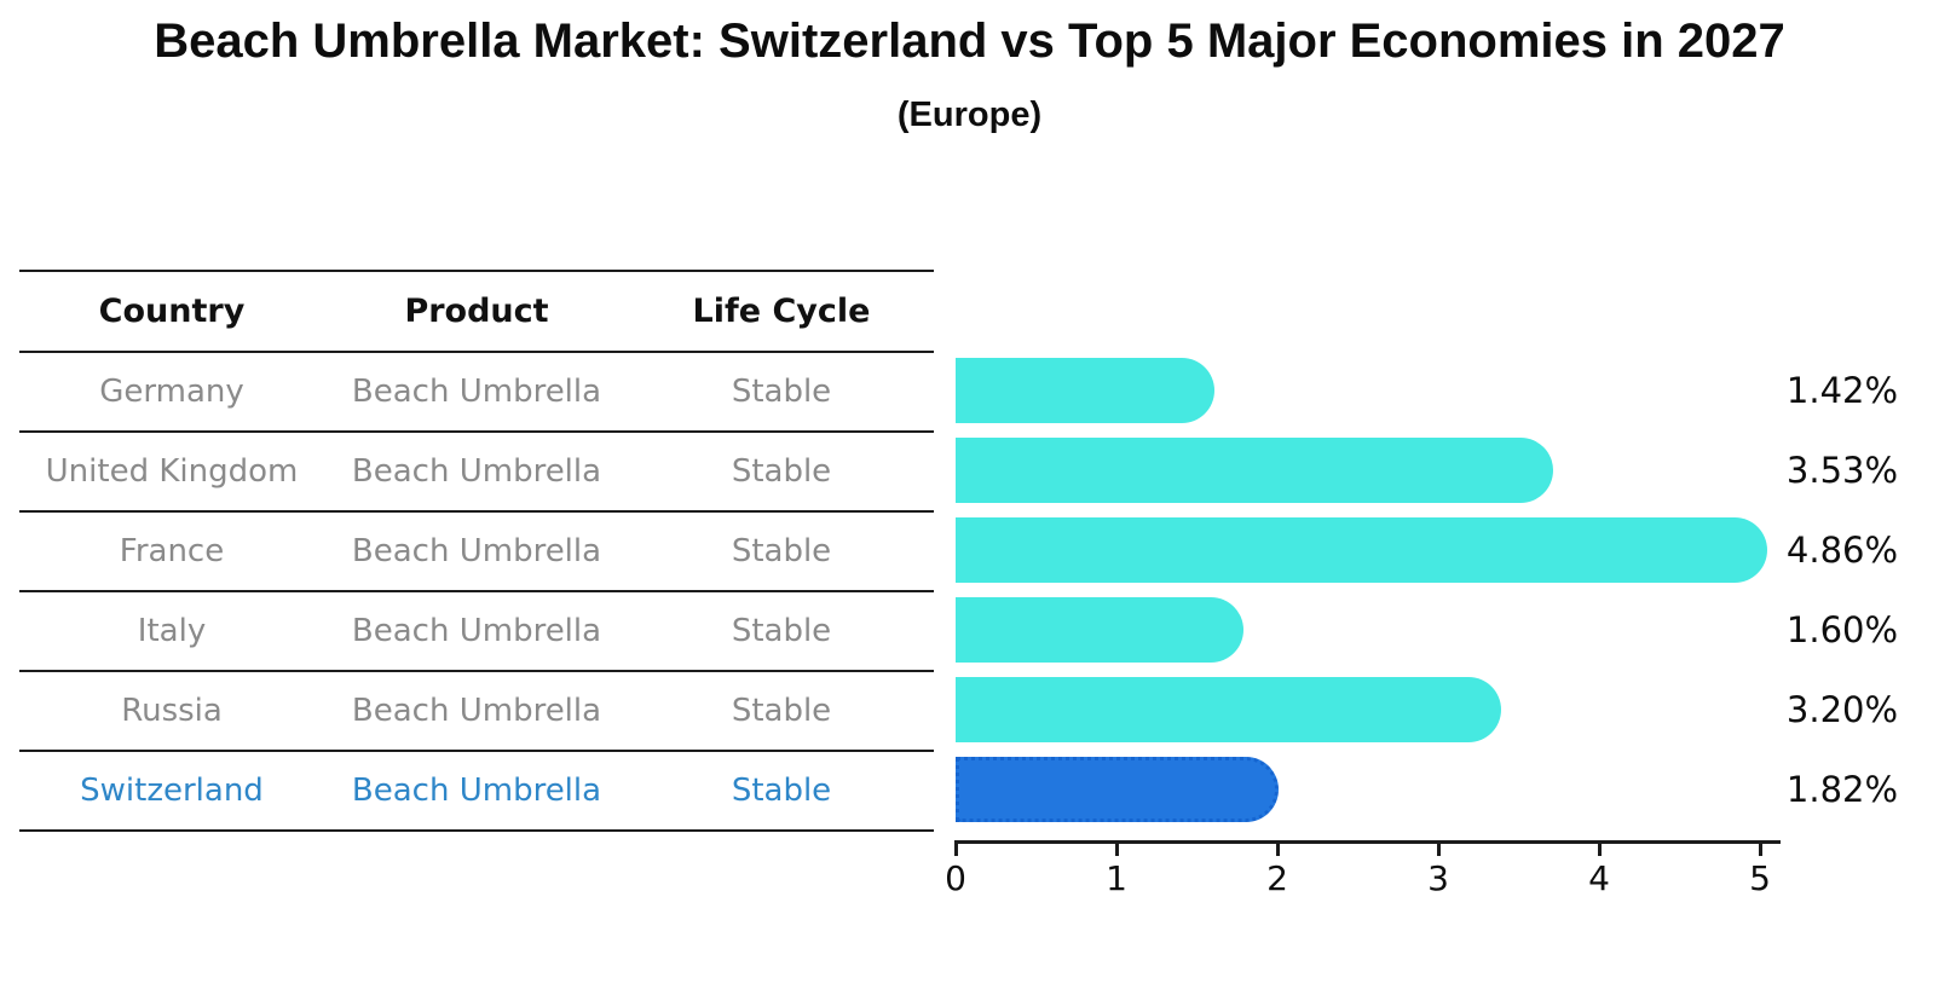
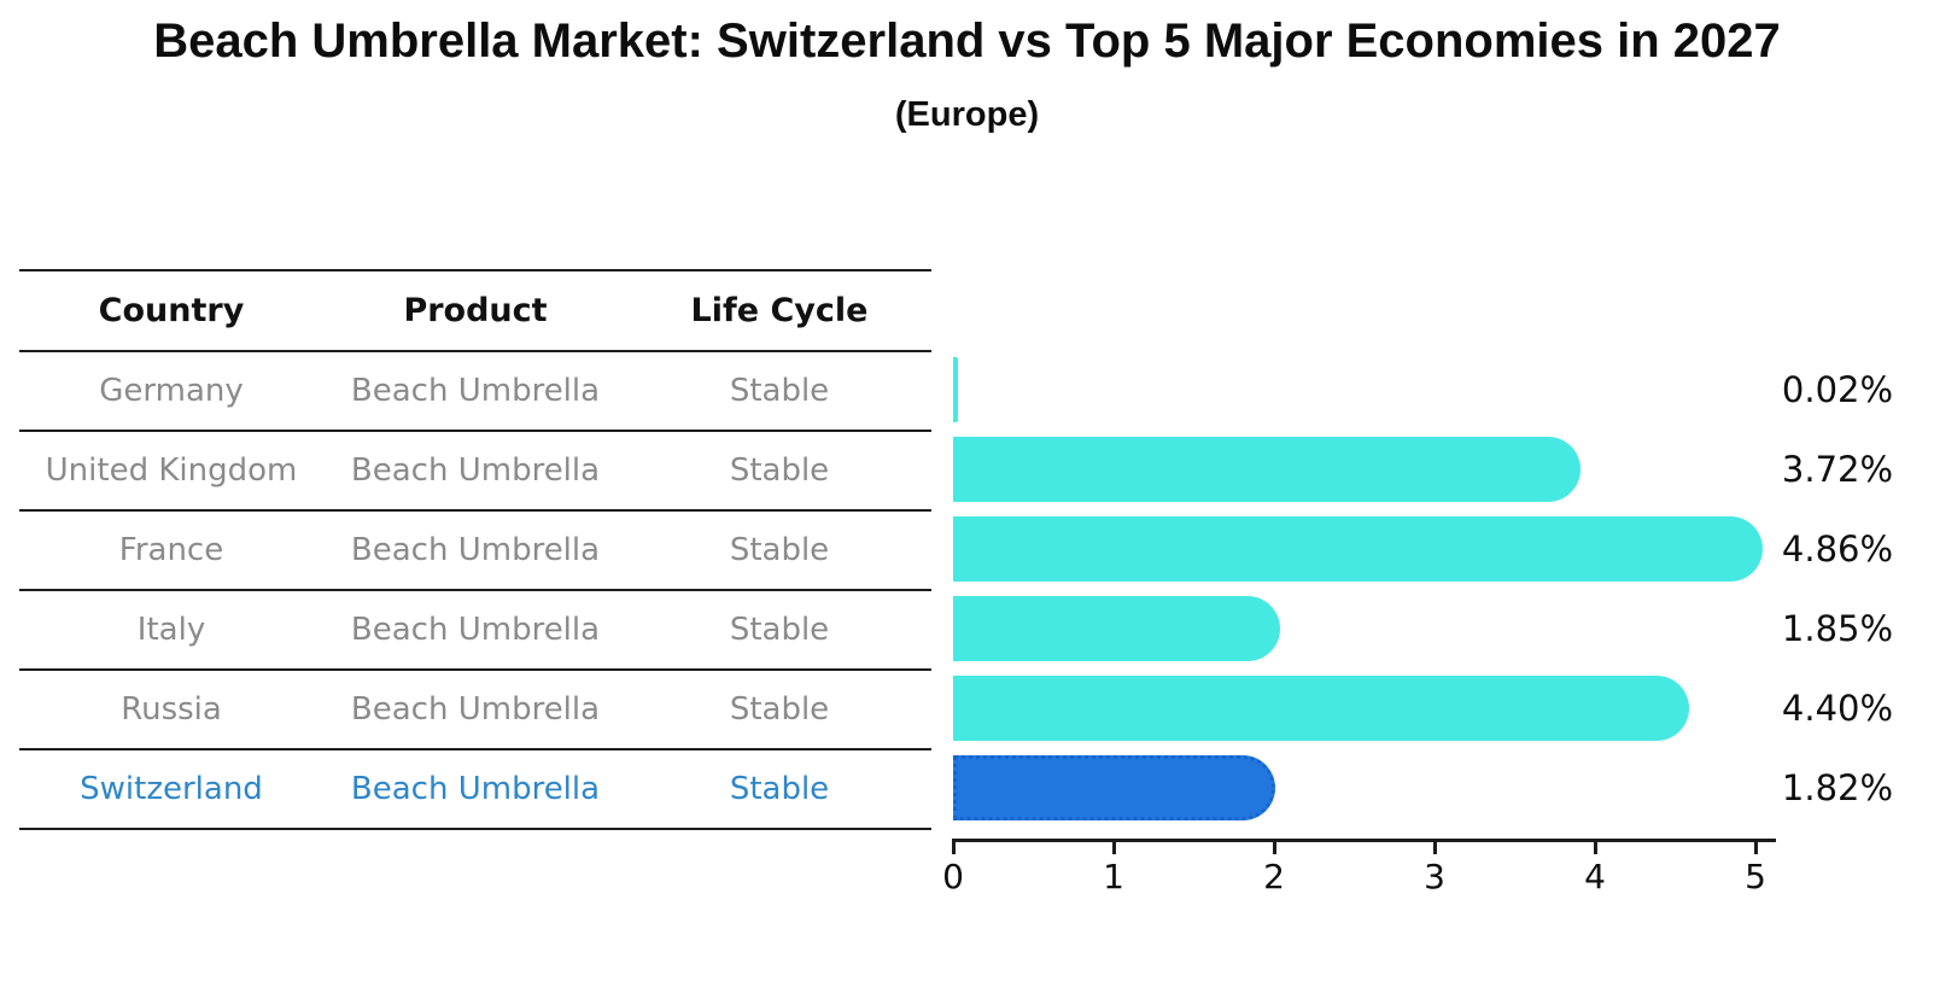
Germany: 1.42% -> 0.02%
United Kingdom: 3.53% -> 3.72%
Italy: 1.60% -> 1.85%
Russia: 3.20% -> 4.40%
